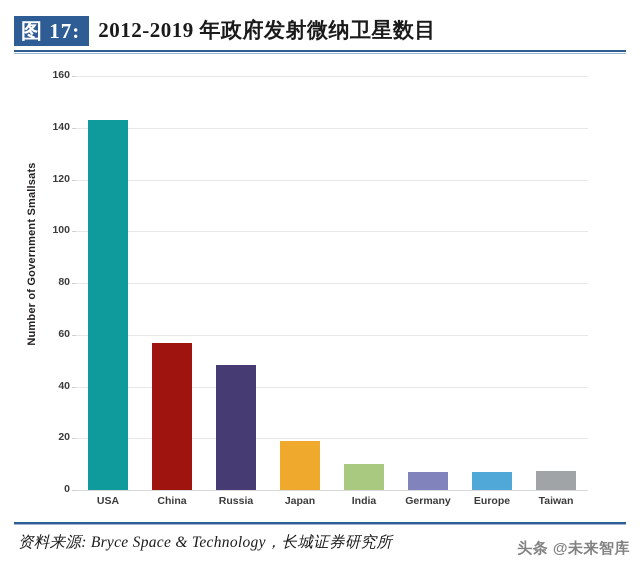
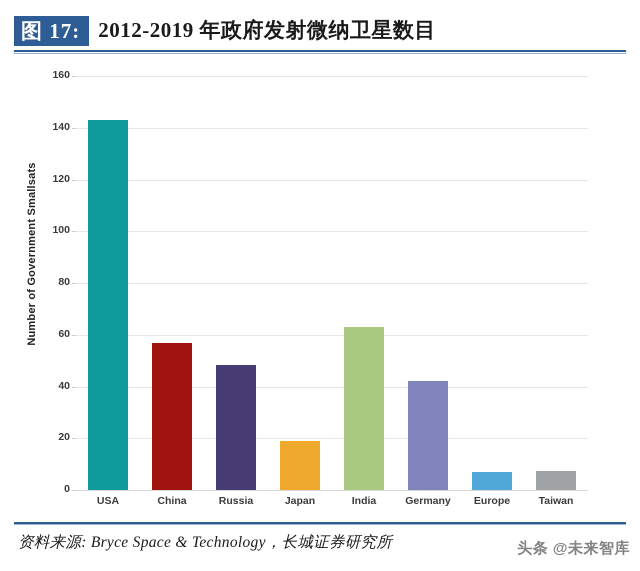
India: 10 -> 63
Germany: 7 -> 42
